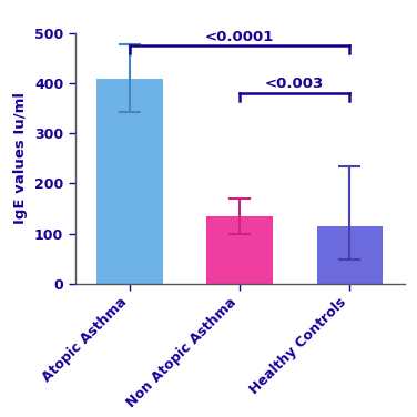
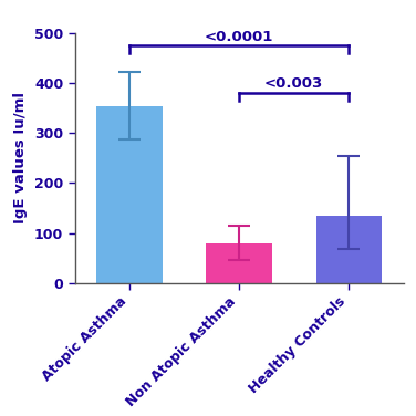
Atopic Asthma: 410 -> 355
Non Atopic Asthma: 135 -> 80
Healthy Controls: 115 -> 135
